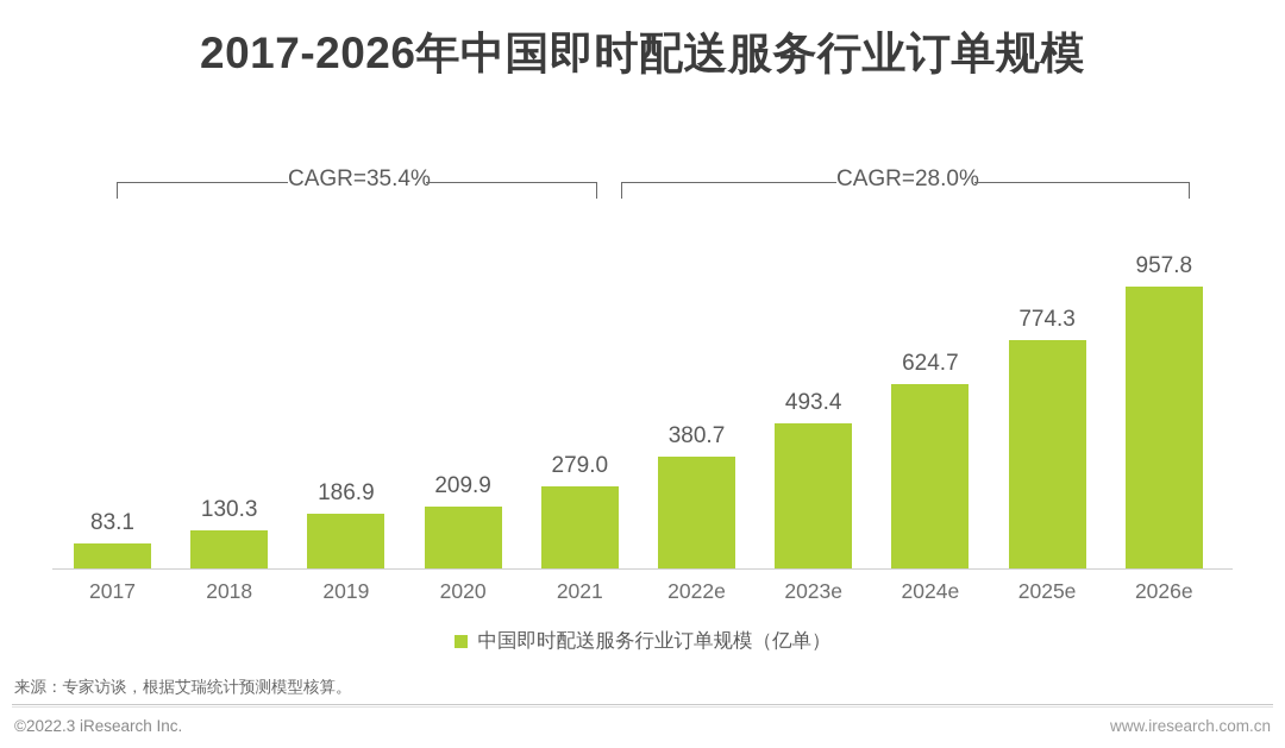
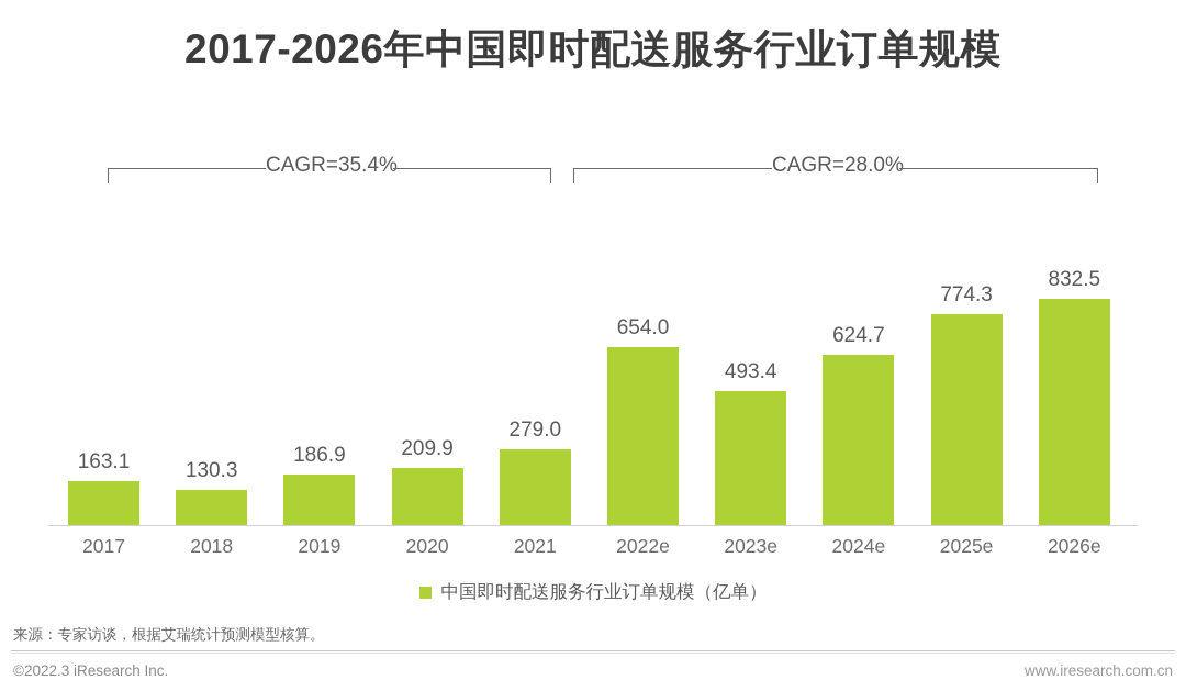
2017: 83.1 -> 163.1
2022e: 380.7 -> 654.0
2026e: 957.8 -> 832.5
